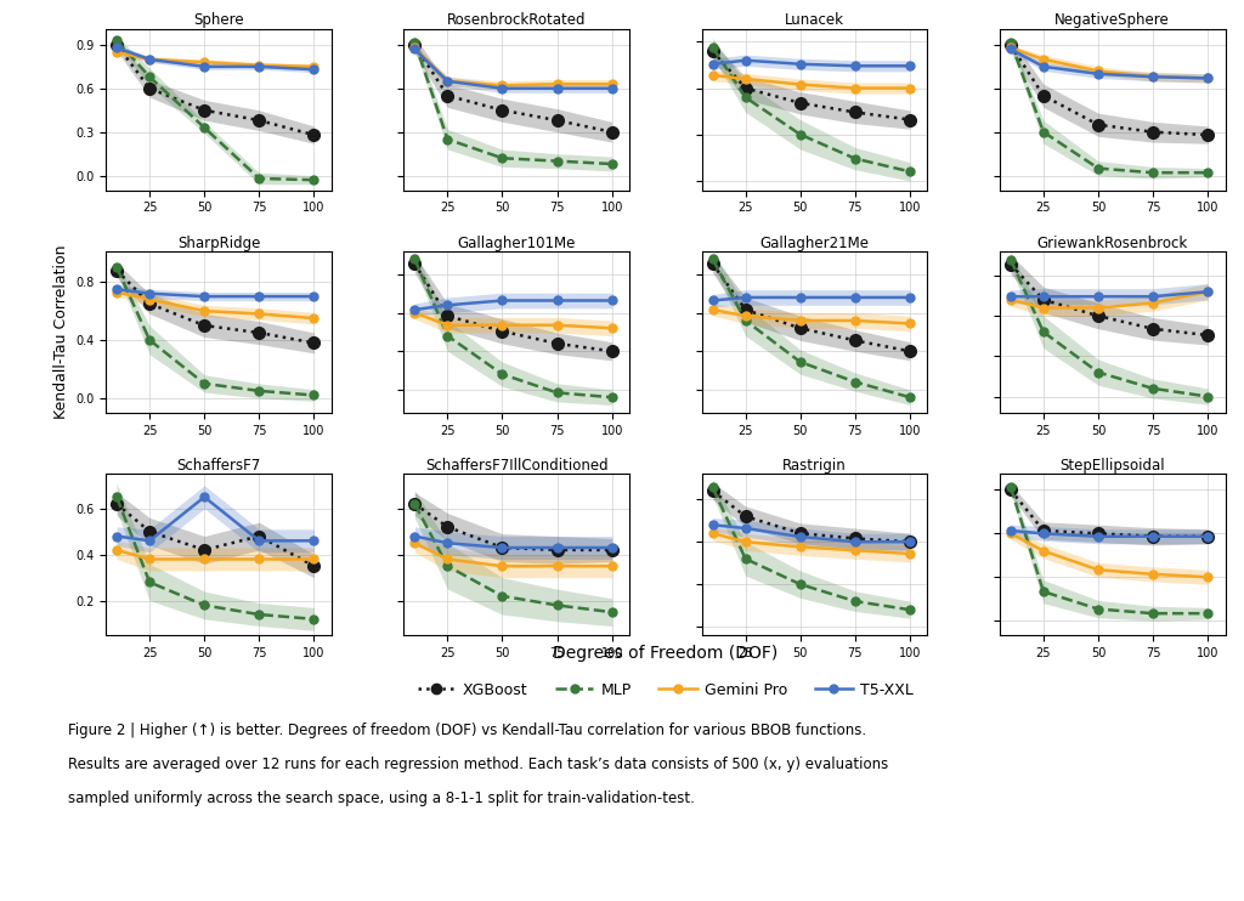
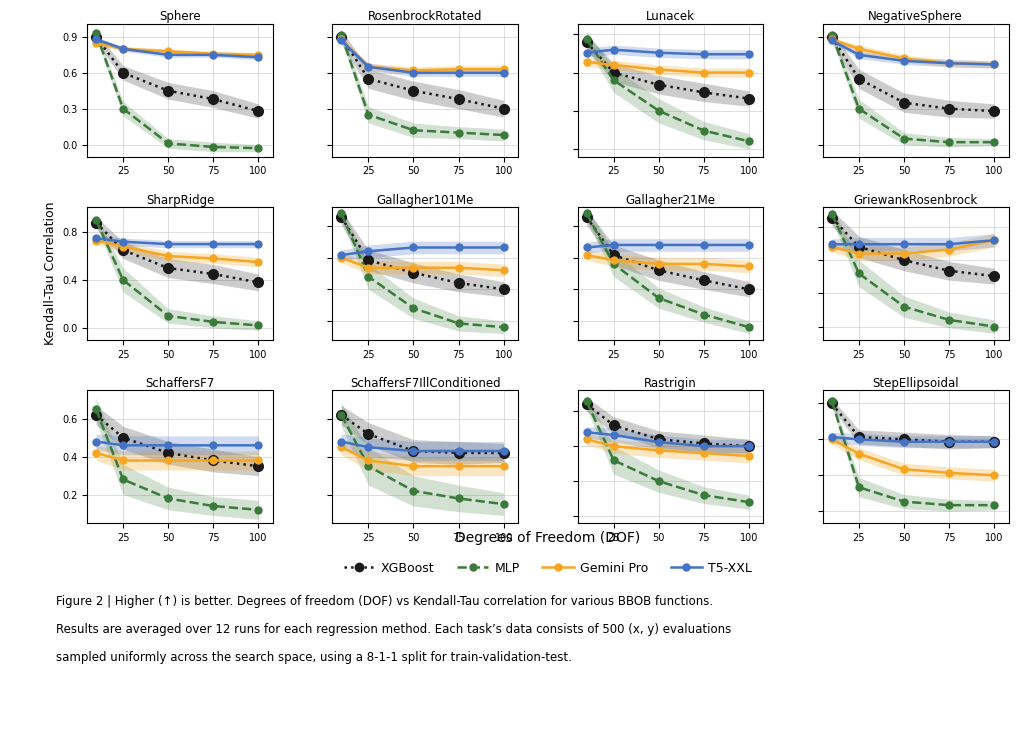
Sphere/MLP/25: 0.68 -> 0.30
Sphere/MLP/50: 0.33 -> 0.01
SchaffersF7/T5-XXL/50: 0.65 -> 0.46
SchaffersF7/XGBoost/75: 0.48 -> 0.38
